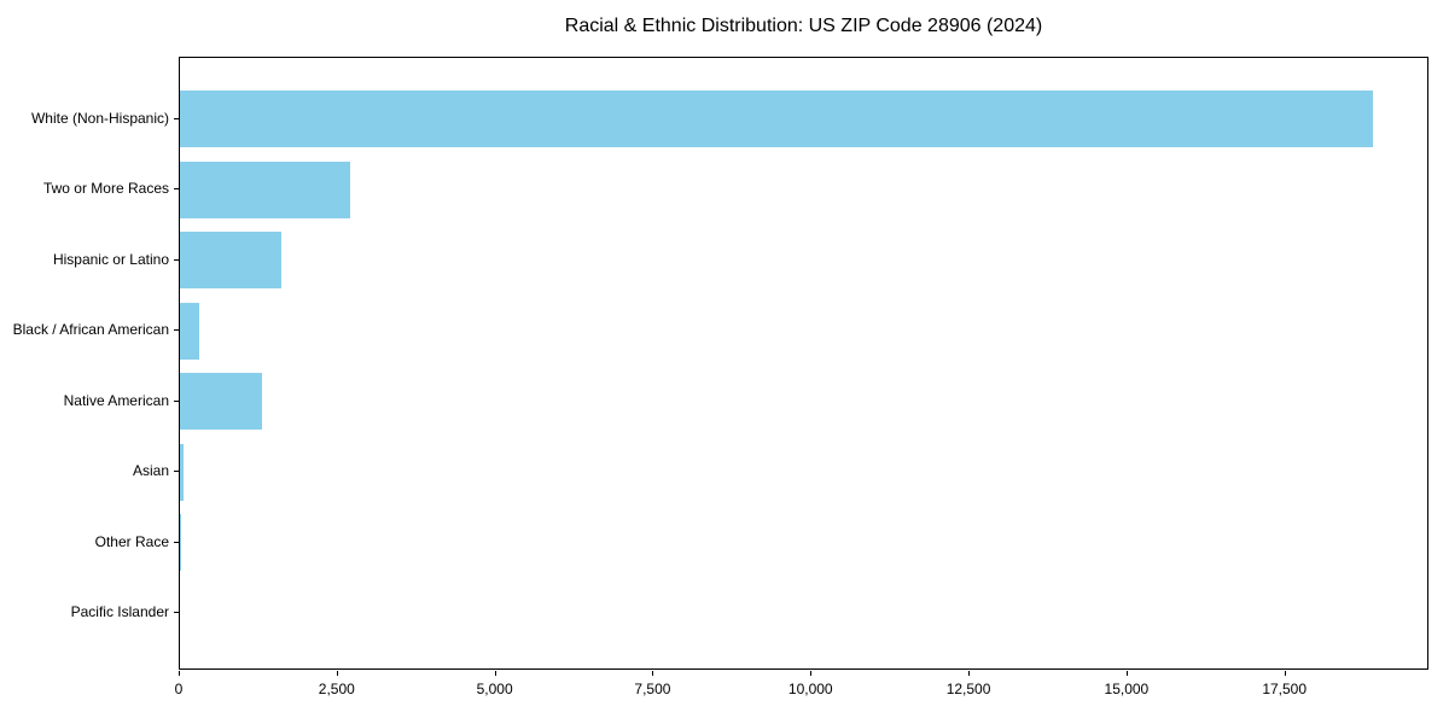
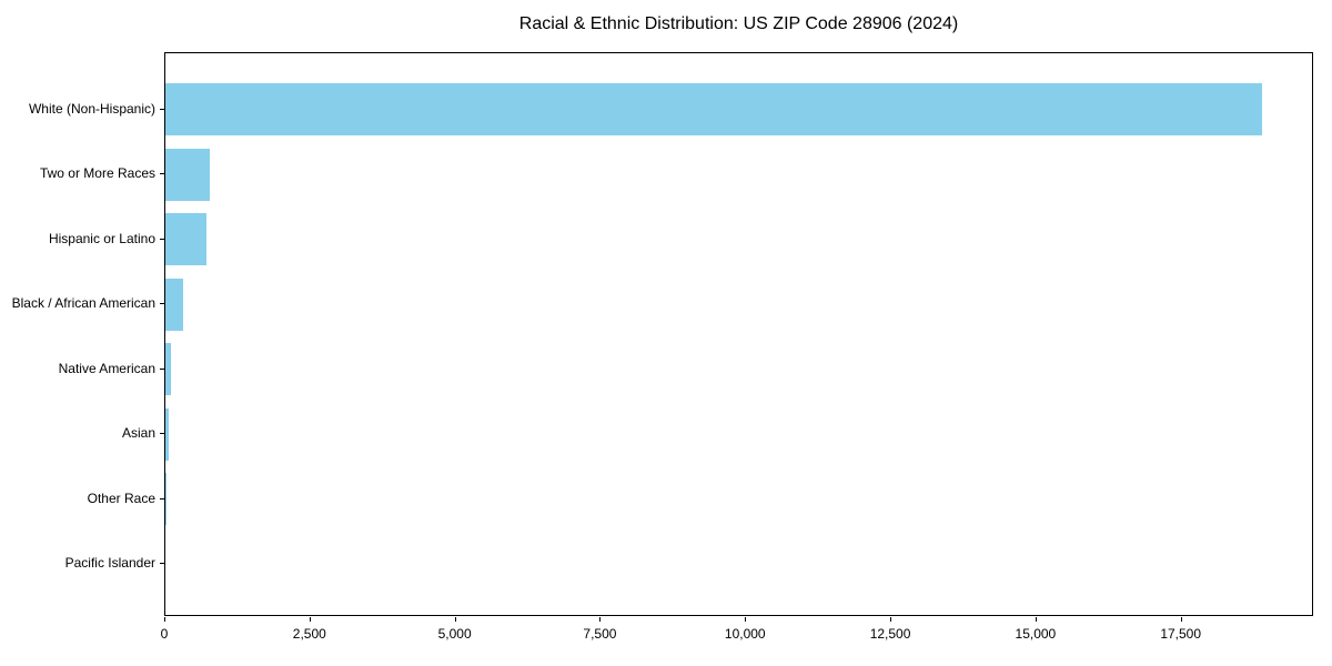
Two or More Races: 2700 -> 800
Hispanic or Latino: 1600 -> 700
Native American: 1300 -> 100
